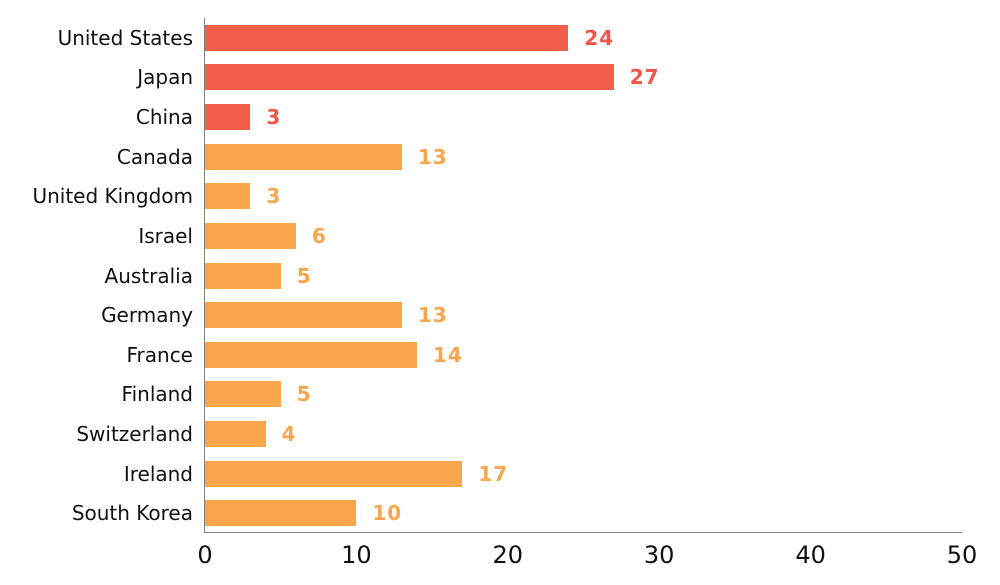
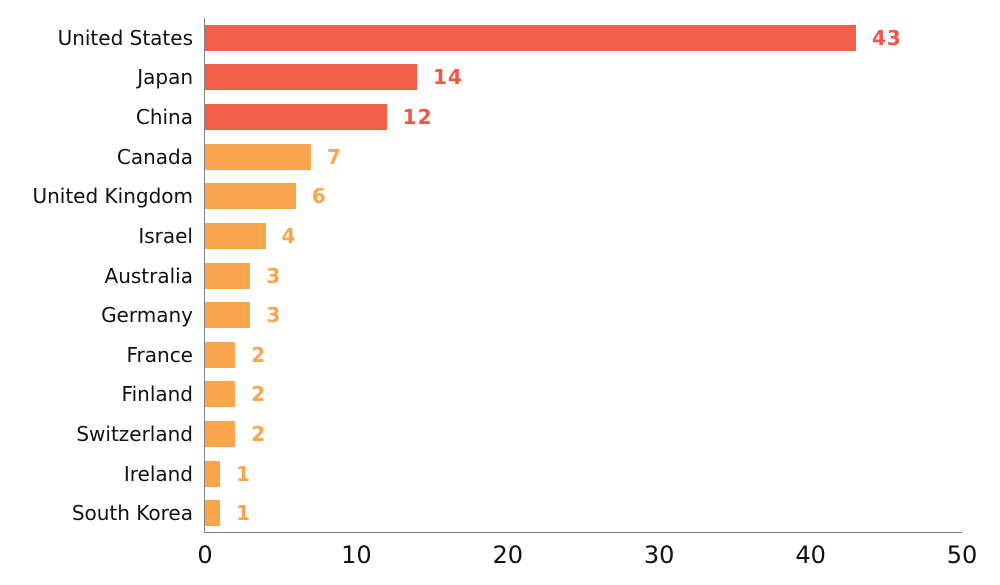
United States: 24 -> 43
Japan: 27 -> 14
China: 3 -> 12
Canada: 13 -> 7
United Kingdom: 3 -> 6
Israel: 6 -> 4
Australia: 5 -> 3
Germany: 13 -> 3
France: 14 -> 2
Finland: 5 -> 2
Switzerland: 4 -> 2
Ireland: 17 -> 1
South Korea: 10 -> 1
